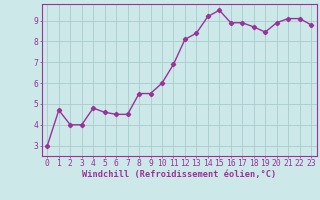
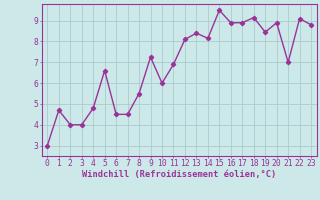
5: 4.60 -> 6.60
9: 5.50 -> 7.25
14: 9.20 -> 8.15
18: 8.70 -> 9.15
21: 9.10 -> 7.00
